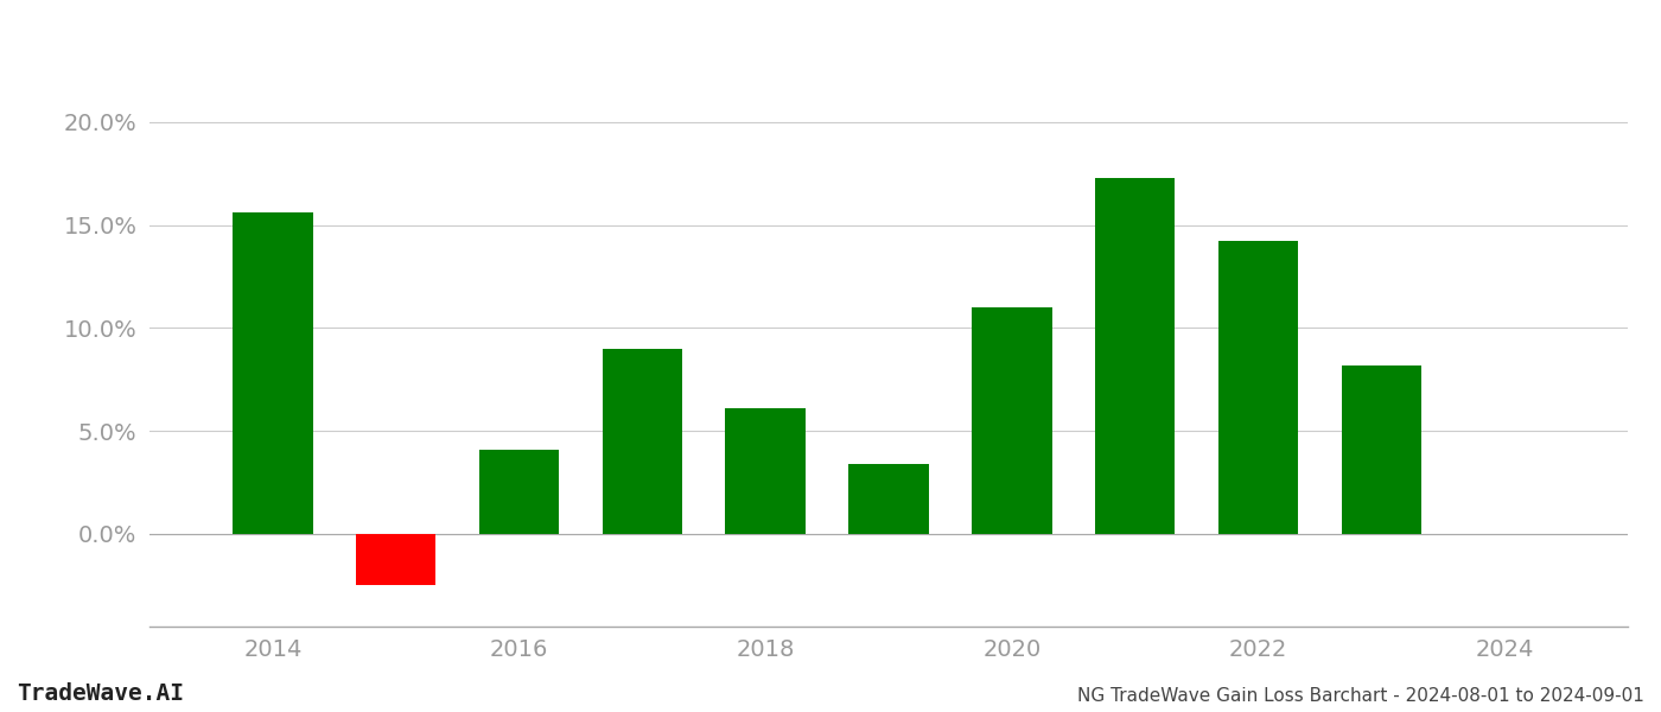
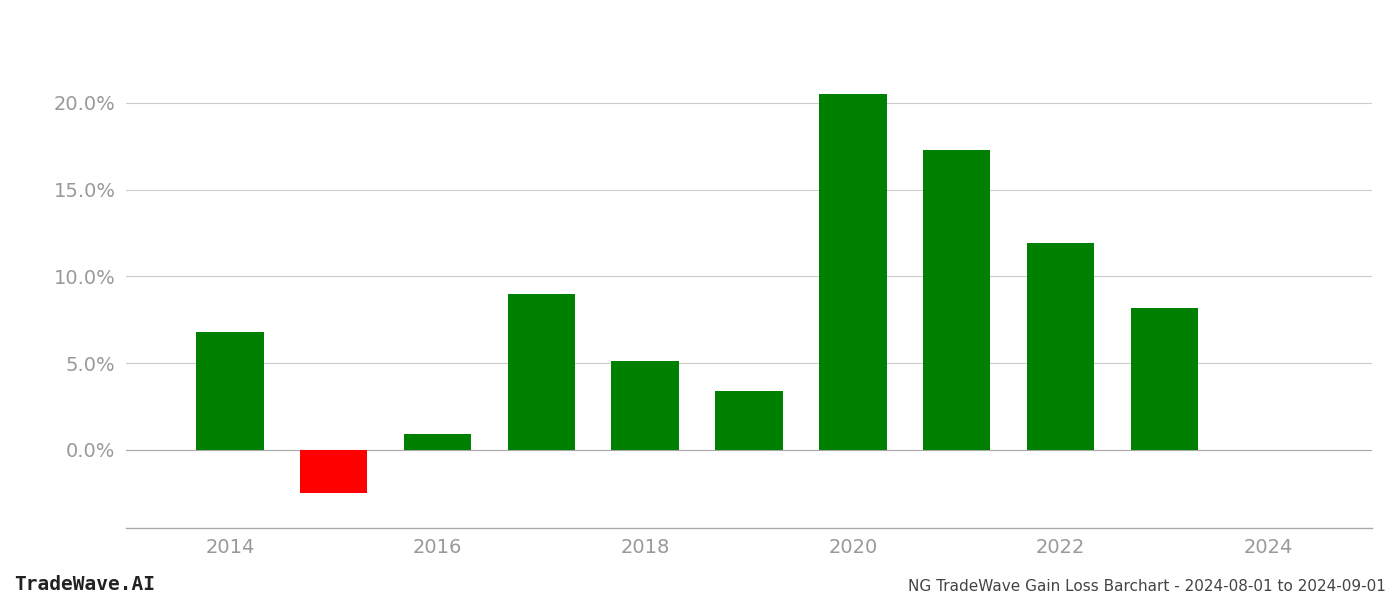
2014: 15.6% -> 6.8%
2016: 4.1% -> 0.9%
2018: 6.1% -> 5.1%
2020: 11.0% -> 20.5%
2022: 14.2% -> 11.9%
